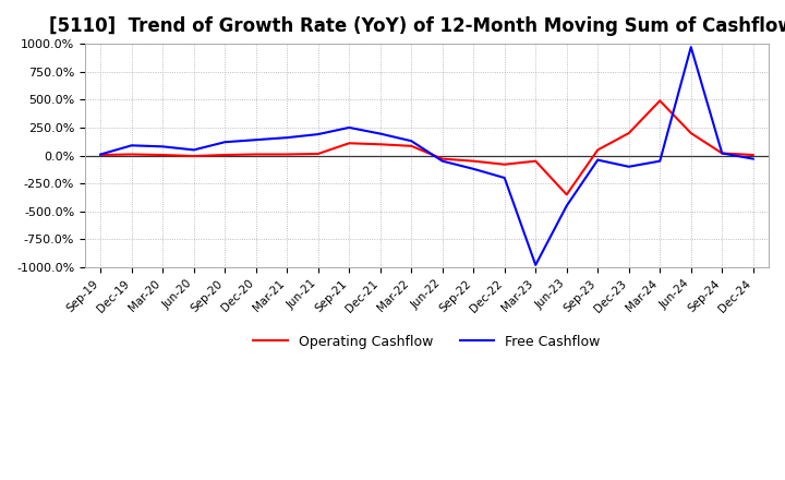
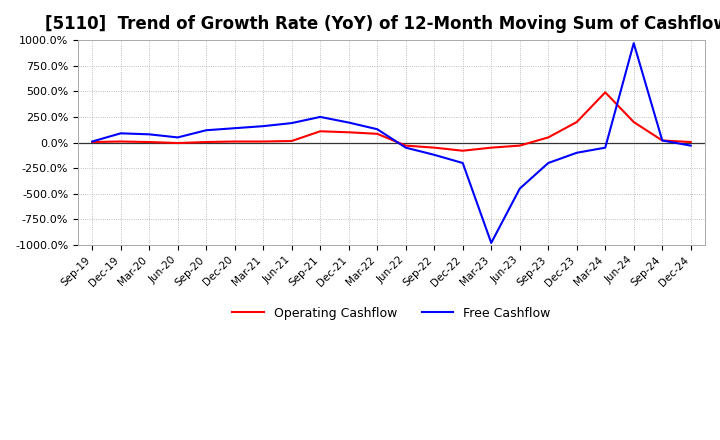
Operating Cashflow/Jun-23: -350% -> -30%
Free Cashflow/Sep-23: -40% -> -200%
